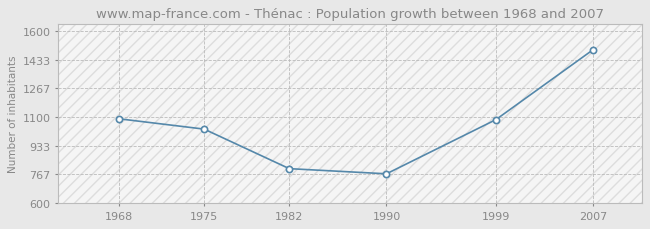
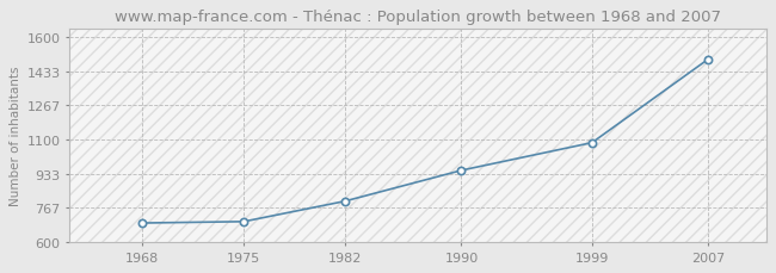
1968: 1090 -> 690
1975: 1030 -> 700
1990: 770 -> 950
